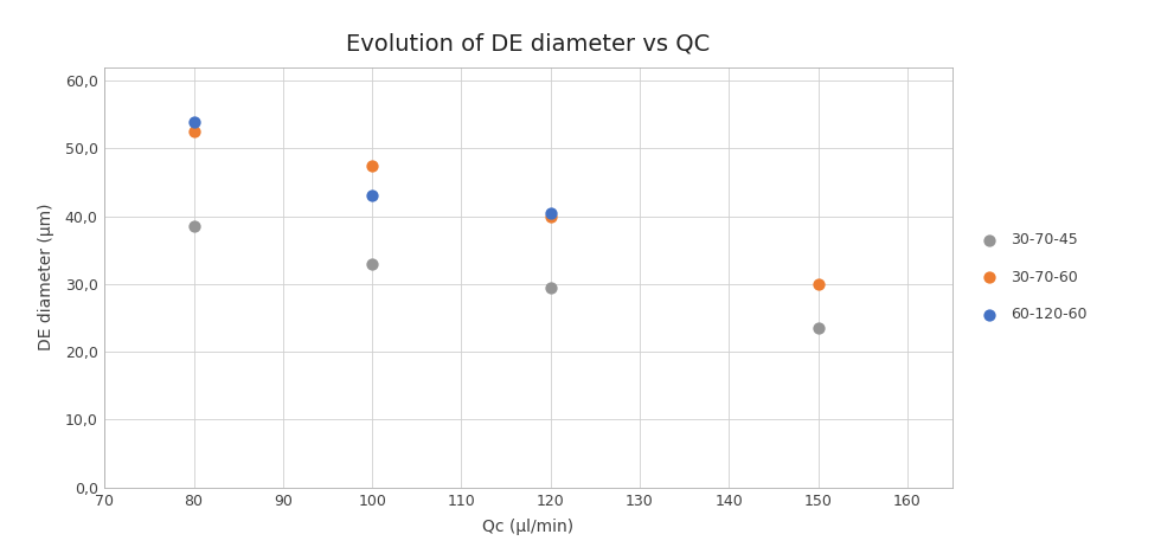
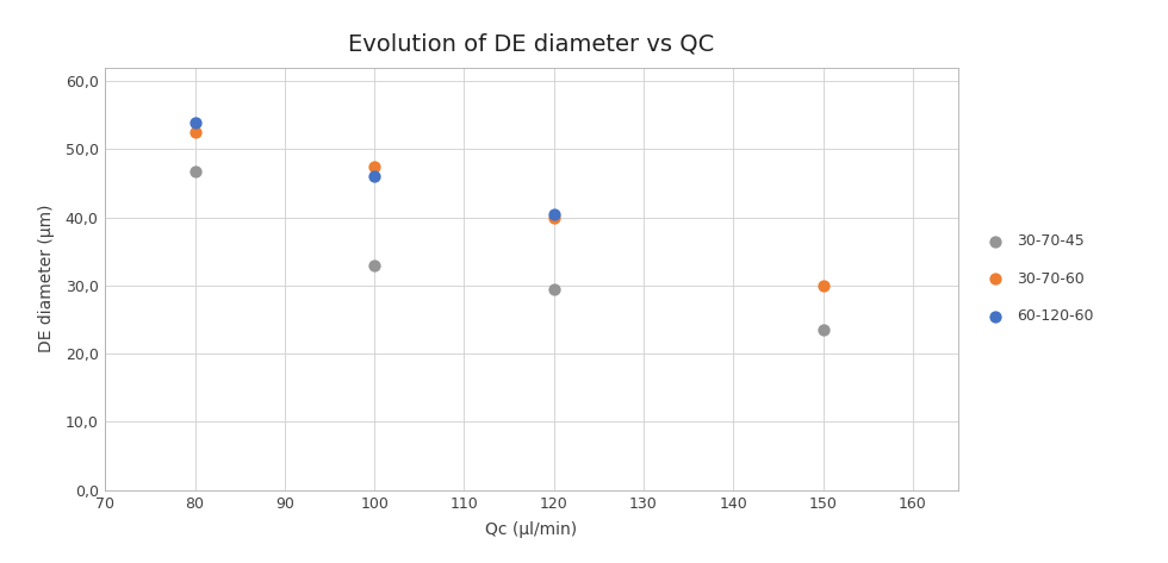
30-70-45/80: 38,5 -> 46,8
60-120-60/100: 43,0 -> 46,0
